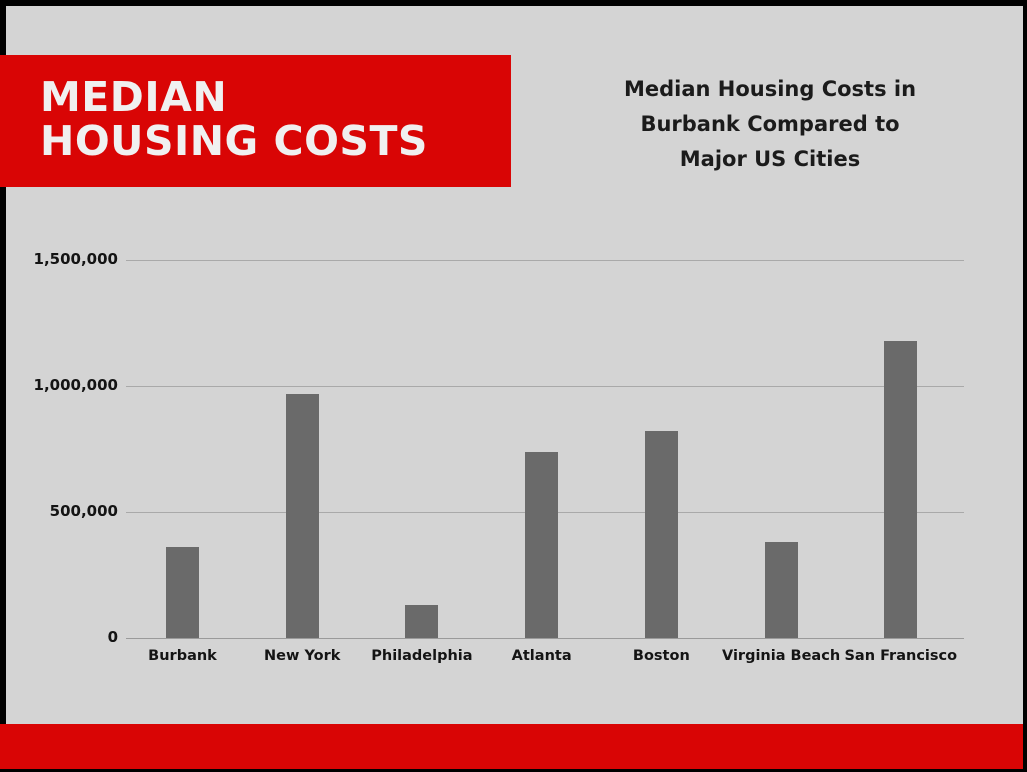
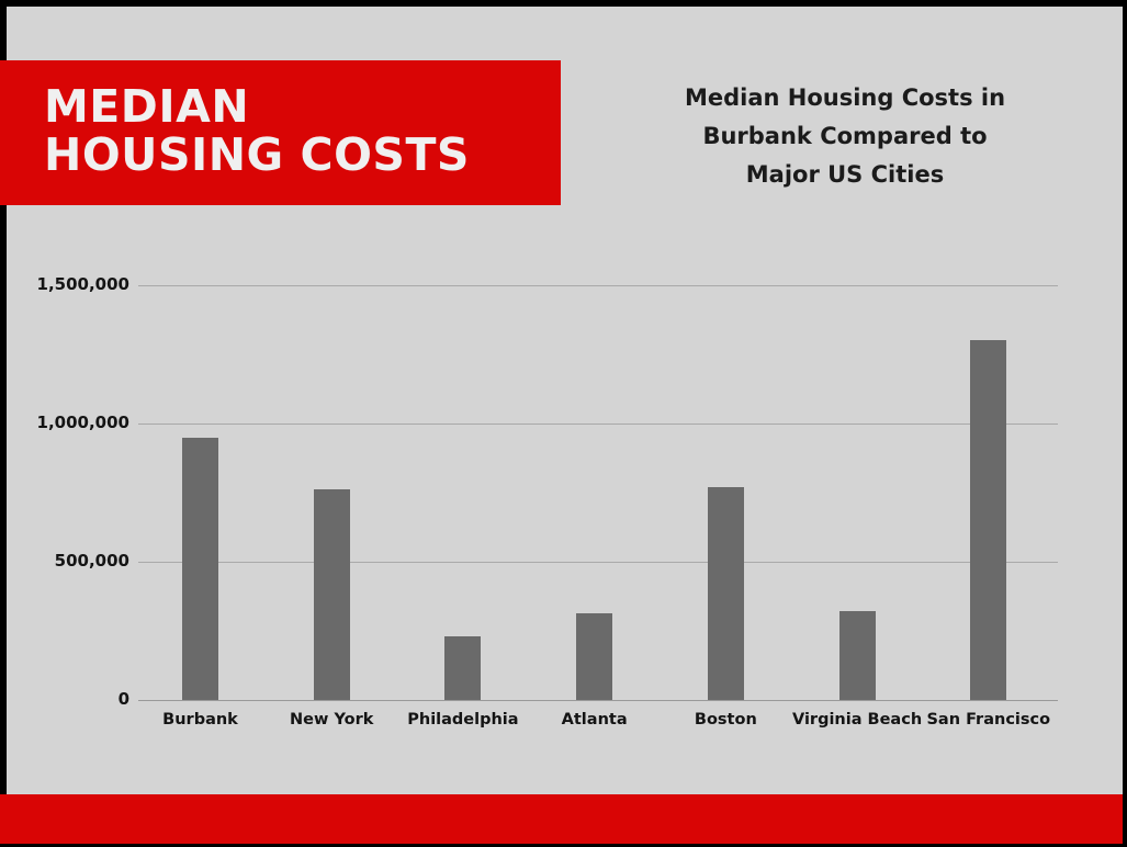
Burbank: 360000 -> 950000
New York: 970000 -> 760000
Philadelphia: 130000 -> 230000
Atlanta: 740000 -> 320000
Boston: 820000 -> 770000
Virginia Beach: 380000 -> 320000
San Francisco: 1180000 -> 1300000
